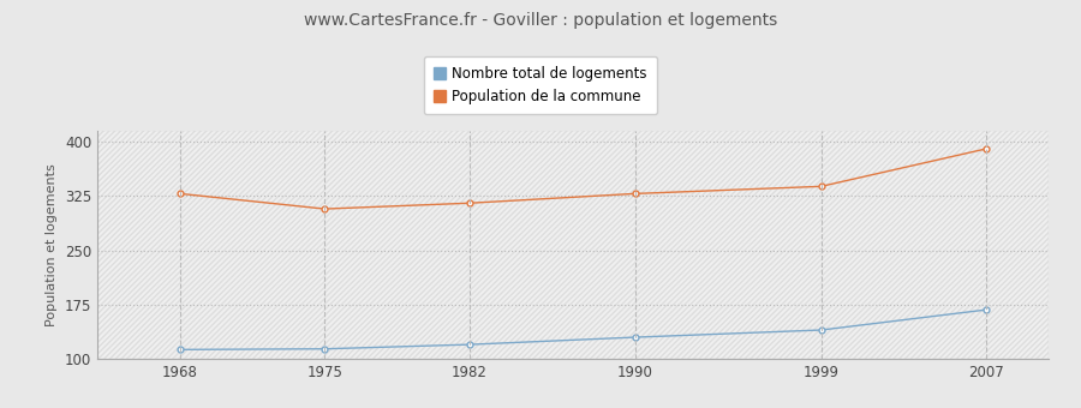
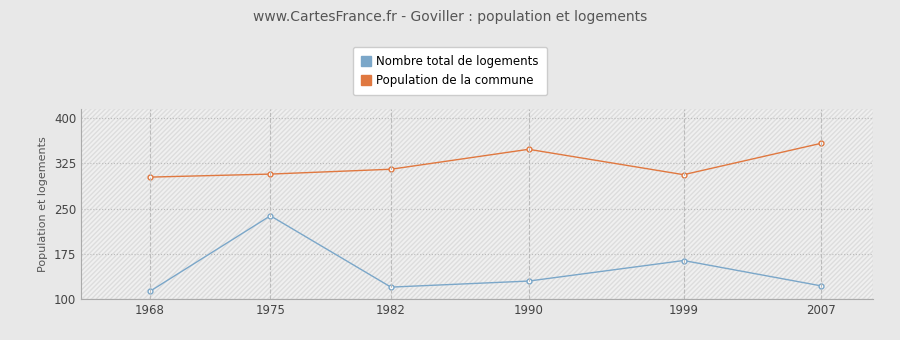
Population de la commune/1968: 328 -> 302
Nombre total de logements/1975: 114 -> 238
Population de la commune/1990: 328 -> 348
Nombre total de logements/1999: 140 -> 164
Population de la commune/1999: 338 -> 306
Nombre total de logements/2007: 168 -> 122
Population de la commune/2007: 390 -> 358
